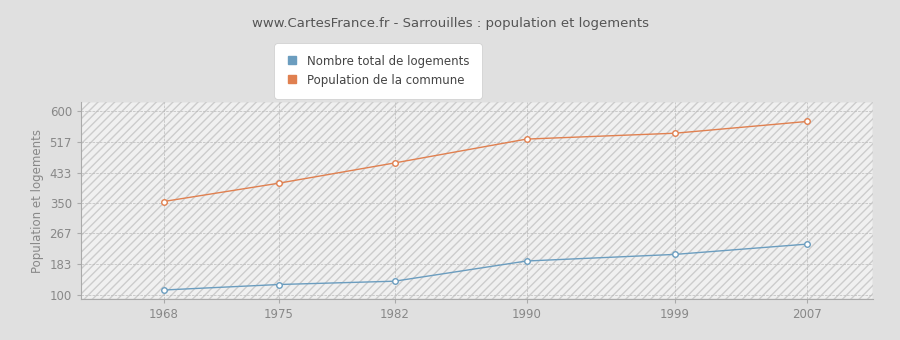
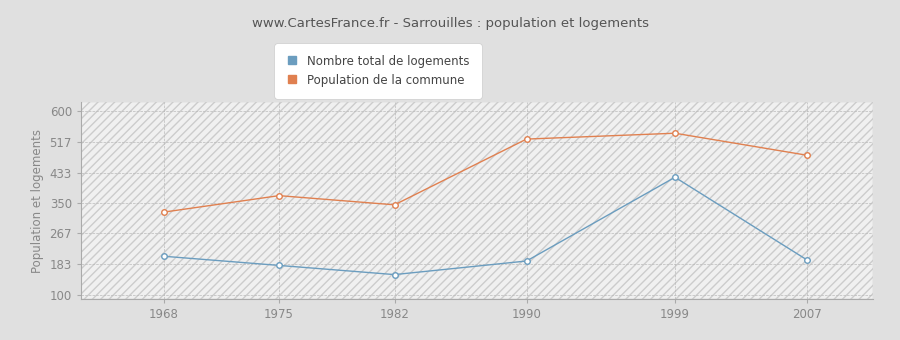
Nombre total de logements/1968: 113 -> 205
Population de la commune/1968: 354 -> 325
Nombre total de logements/1975: 128 -> 180
Population de la commune/1975: 404 -> 370
Nombre total de logements/1982: 137 -> 155
Population de la commune/1982: 459 -> 345
Nombre total de logements/1999: 210 -> 420
Nombre total de logements/2007: 238 -> 195
Population de la commune/2007: 572 -> 480
